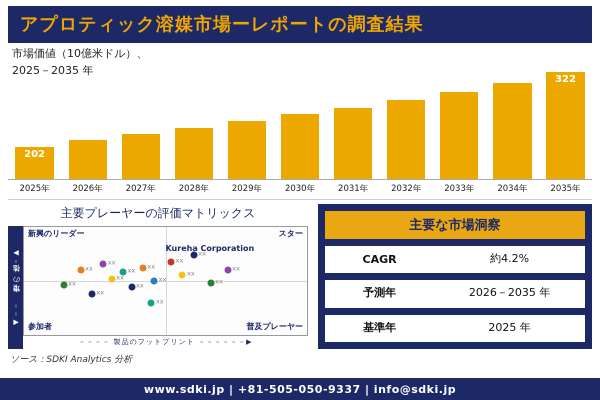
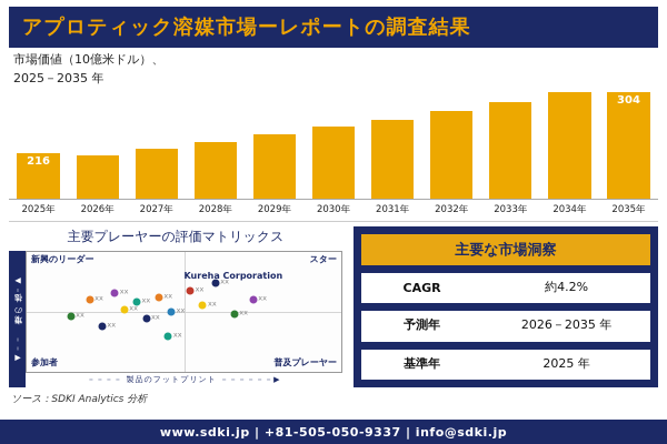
市場価値（10億米ドル）、2025－2035 年/2025年: 202 -> 216
市場価値（10億米ドル）、2025－2035 年/2035年: 322 -> 304
